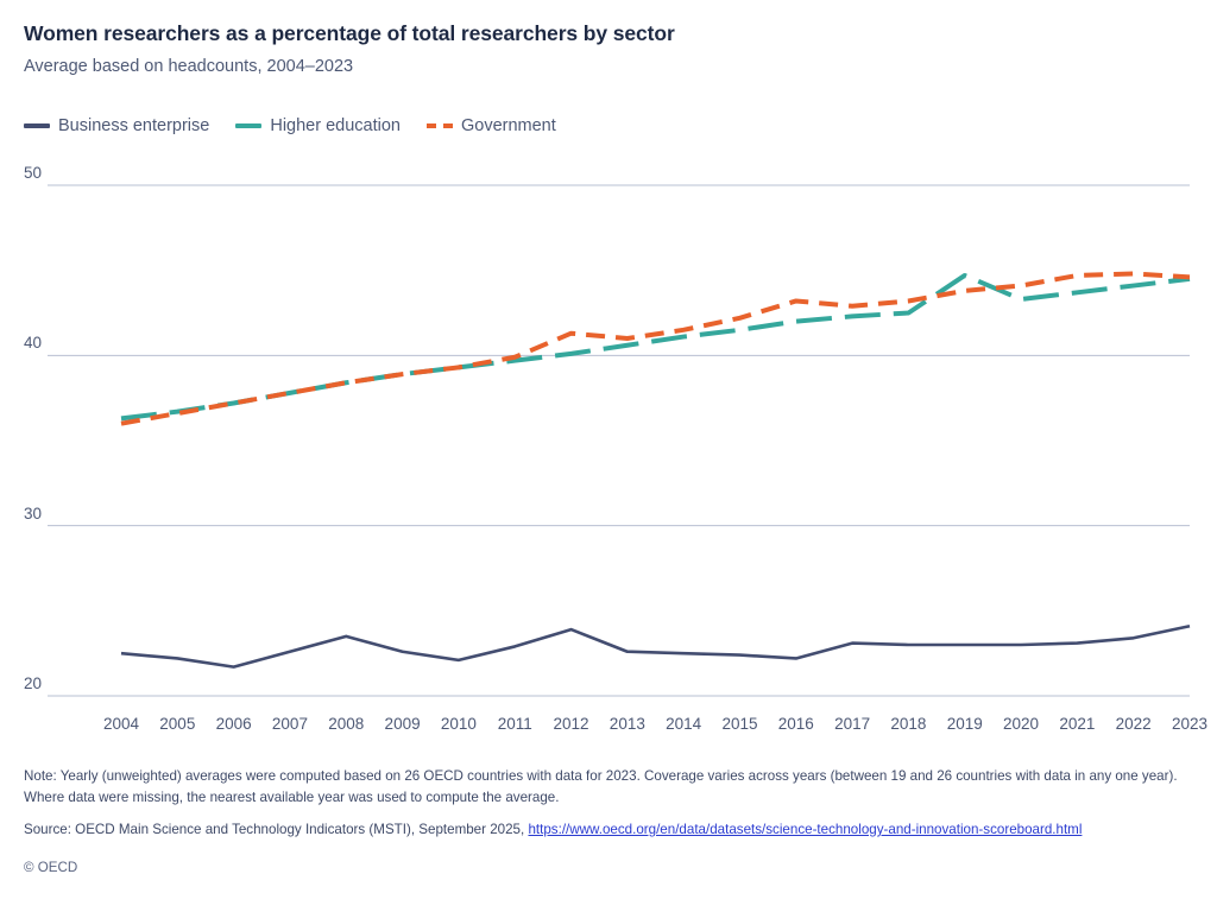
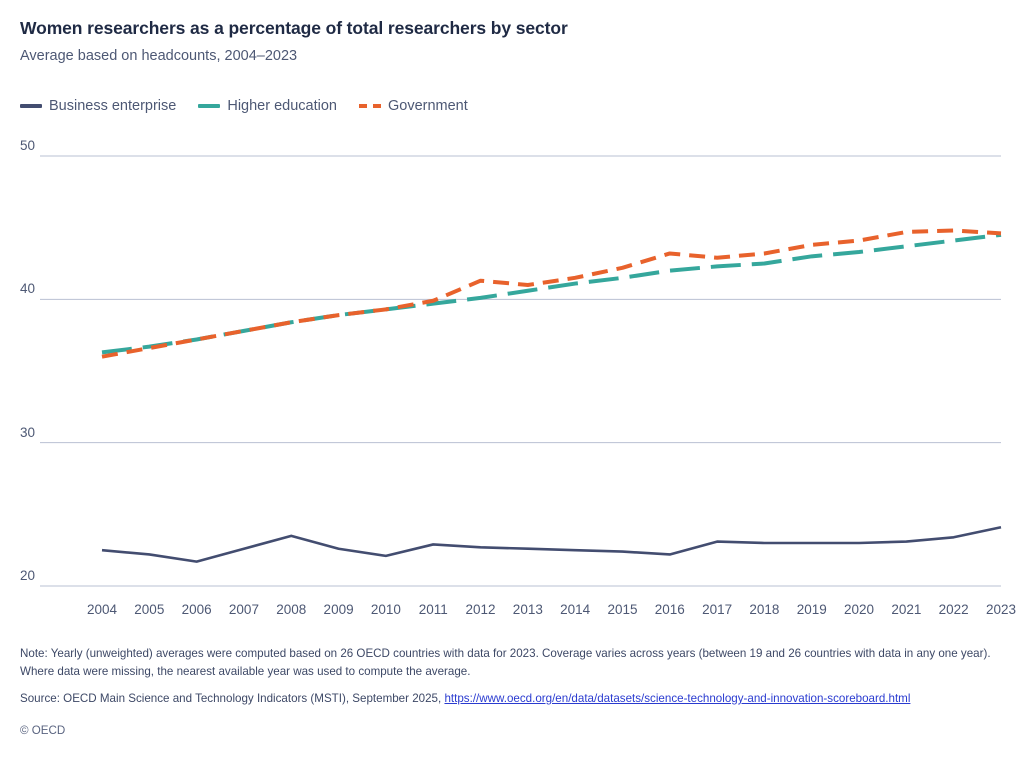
Business enterprise/2012: 23.9 -> 22.7
Higher education/2019: 44.7 -> 43.0
